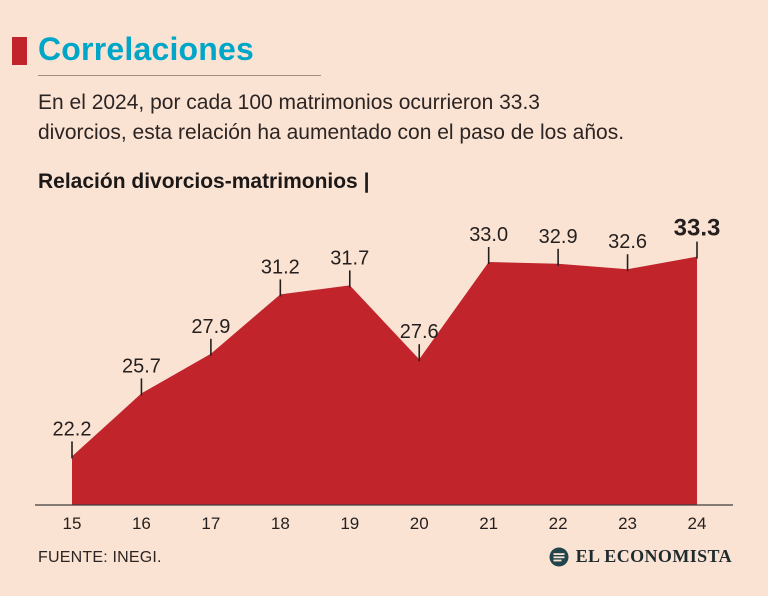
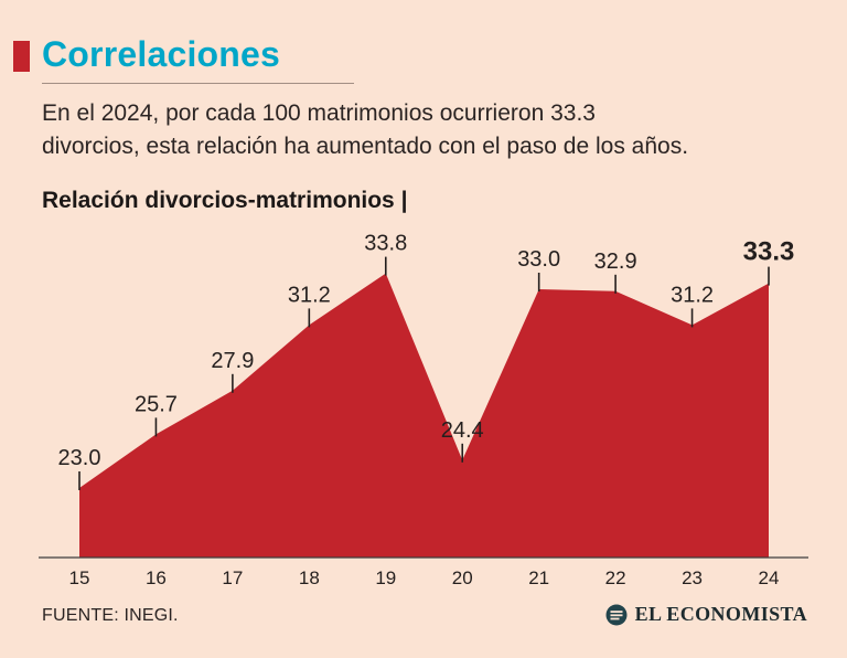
15: 22.2 -> 23.0
19: 31.7 -> 33.8
20: 27.6 -> 24.4
23: 32.6 -> 31.2
